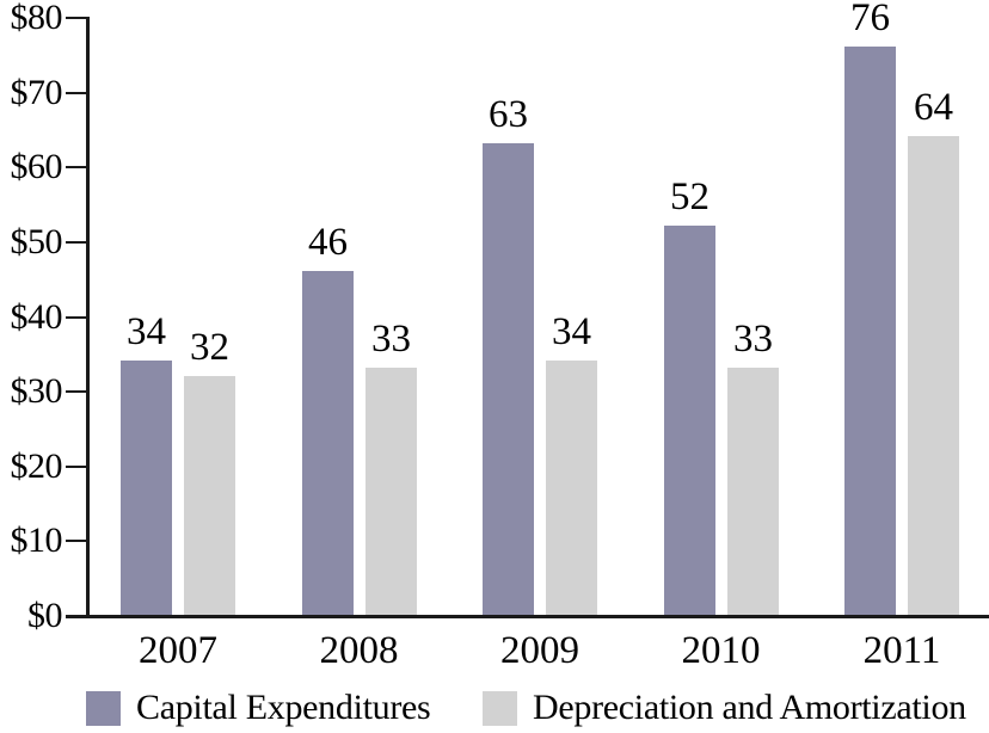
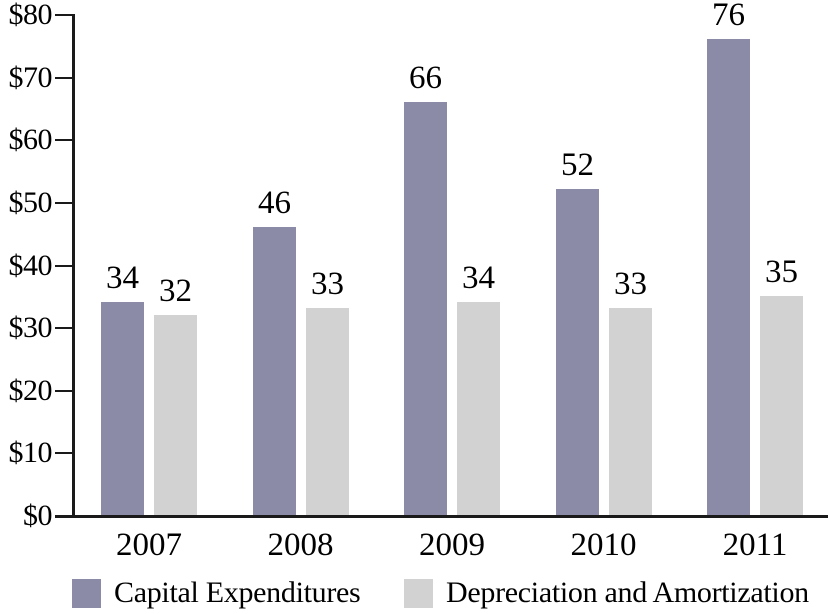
Capital Expenditures/2009: 63 -> 66
Depreciation and Amortization/2011: 64 -> 35
